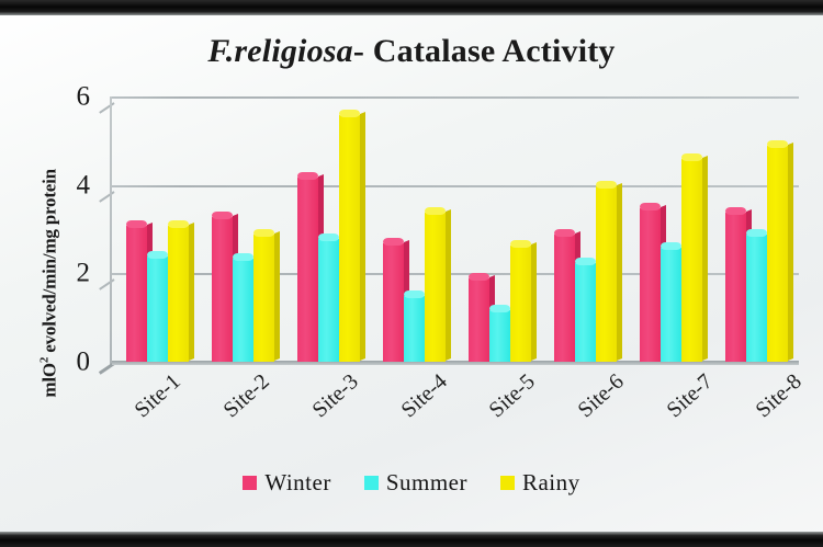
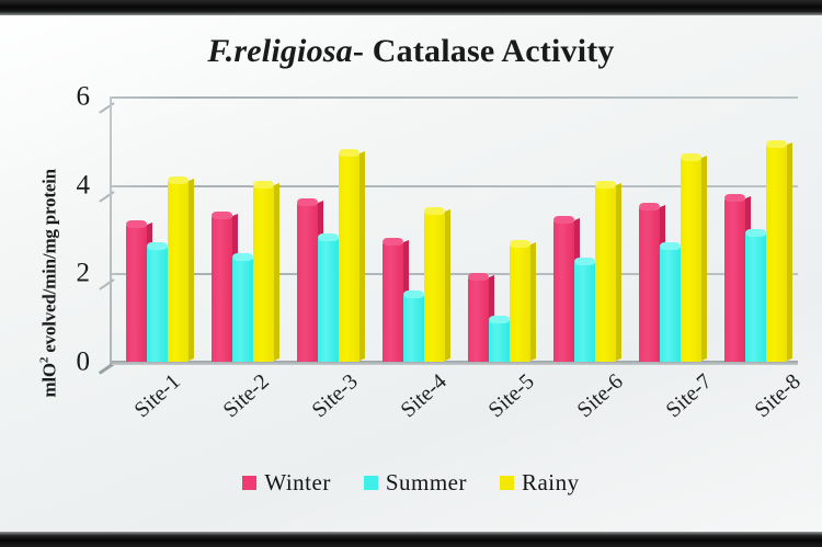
Summer/Site-1: 2.5 -> 2.7
Rainy/Site-1: 3.2 -> 4.2
Rainy/Site-2: 3.0 -> 4.1
Winter/Site-3: 4.3 -> 3.7
Rainy/Site-3: 5.7 -> 4.8
Summer/Site-5: 1.3 -> 1.1
Winter/Site-6: 3.0 -> 3.3
Winter/Site-8: 3.5 -> 3.8
